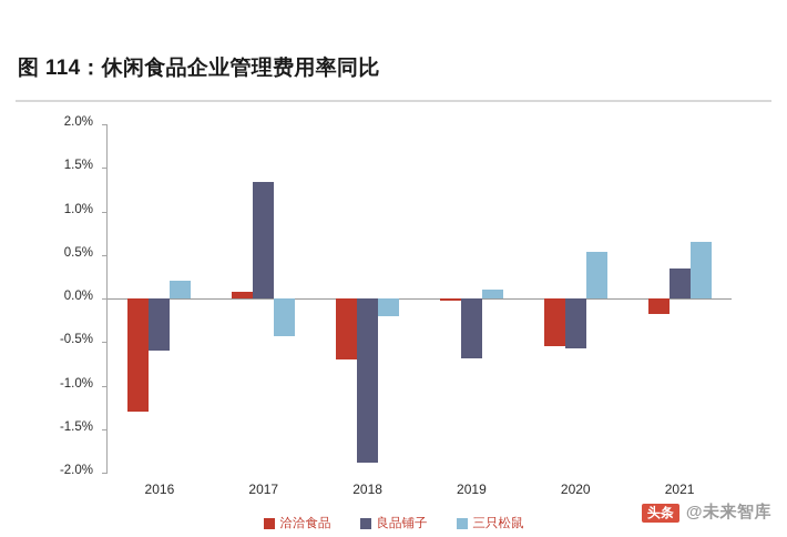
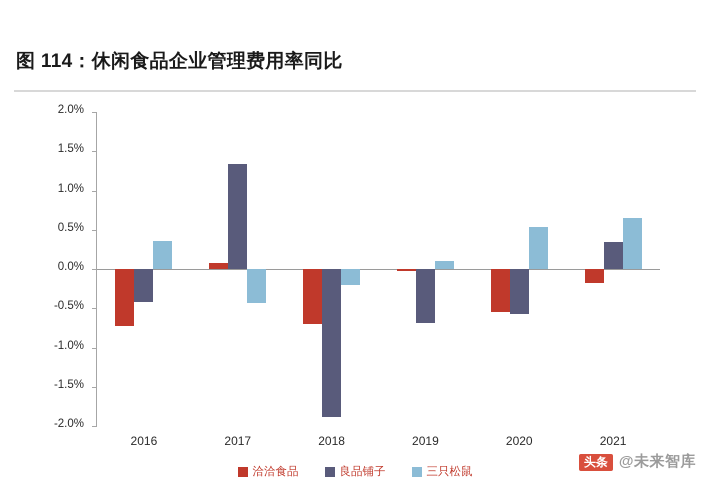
洽洽食品/2016: -1.3% -> -0.7%
良品铺子/2016: -0.6% -> -0.4%
三只松鼠/2016: 0.2% -> 0.4%
